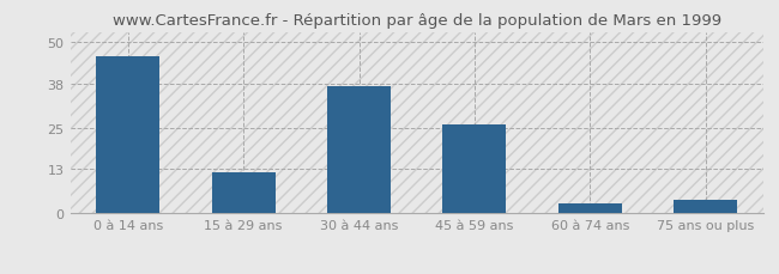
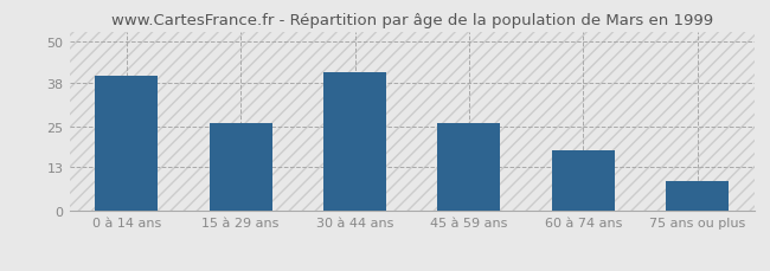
0 à 14 ans: 46 -> 40
15 à 29 ans: 12 -> 26
30 à 44 ans: 37 -> 41
60 à 74 ans: 3 -> 18
75 ans ou plus: 4 -> 9
